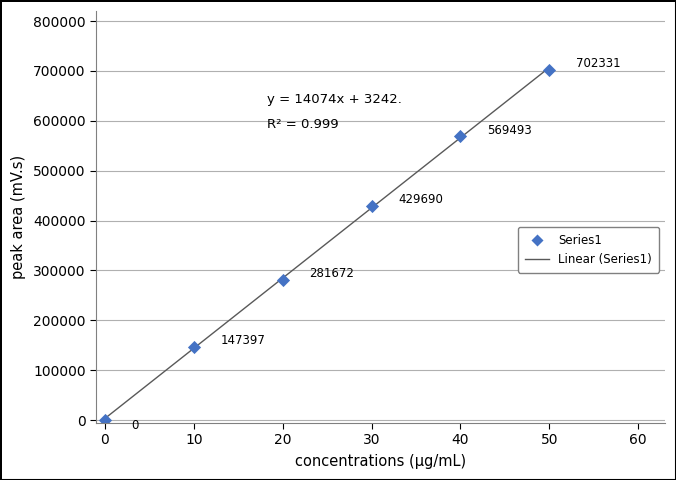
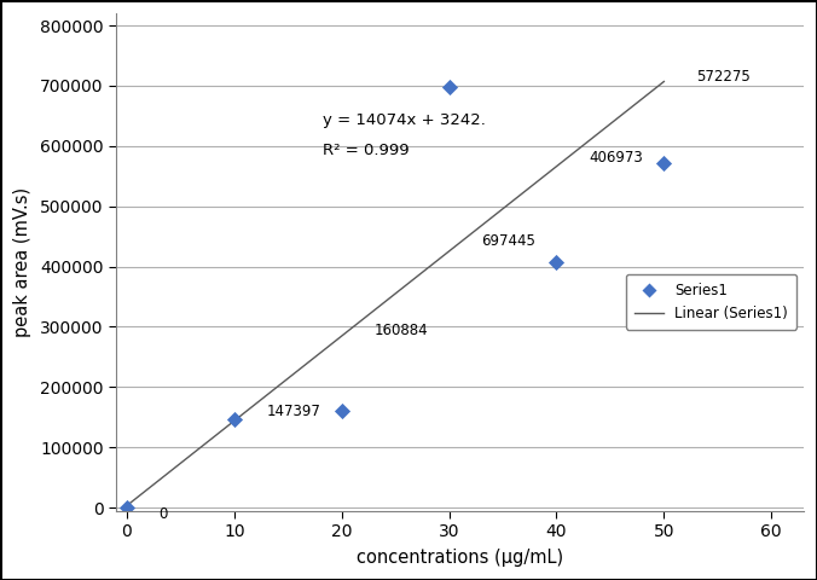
20: 281672 -> 160884
30: 429690 -> 697445
40: 569493 -> 406973
50: 702331 -> 572275
